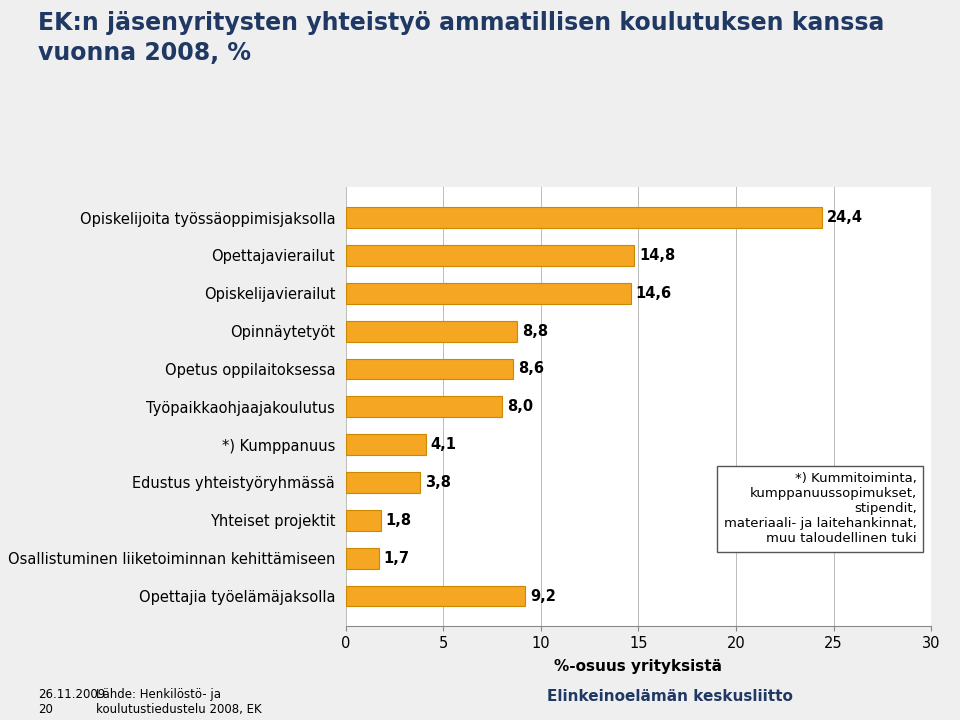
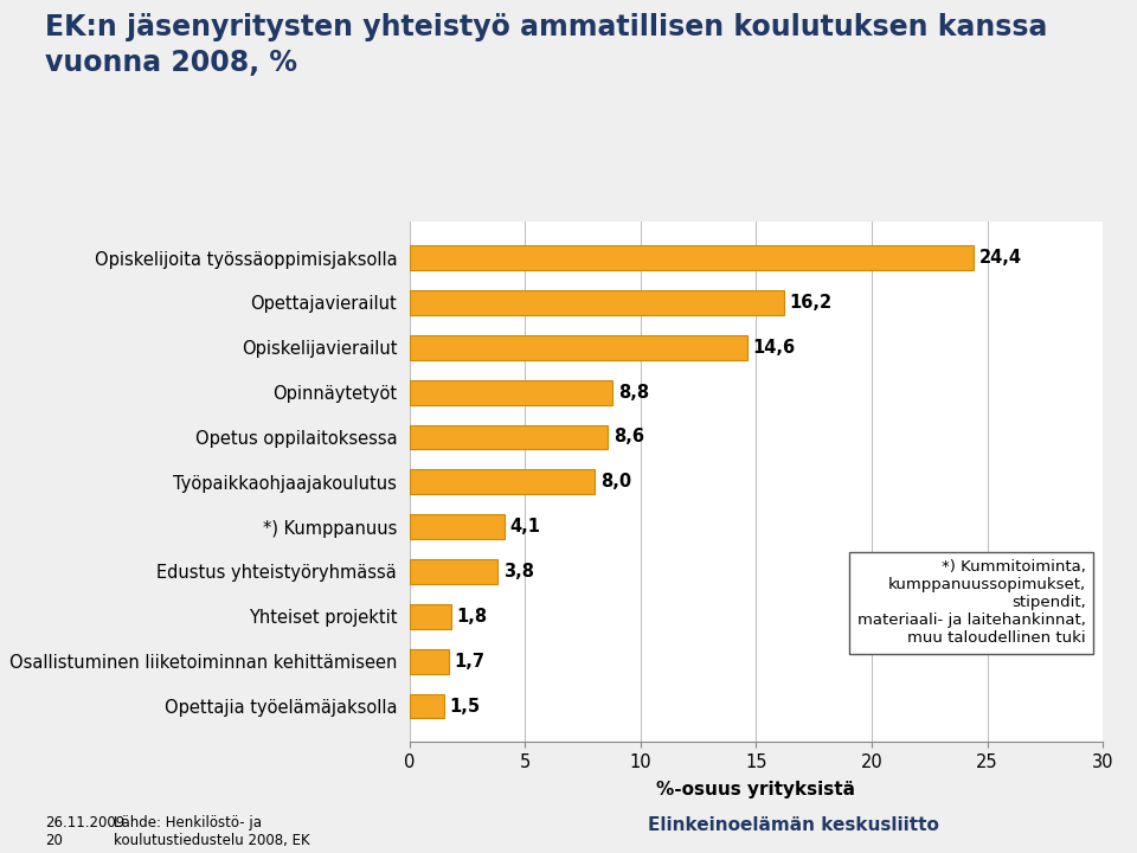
Opettajavierailut: 14,8 -> 16,2
Opettajia työelämäjaksolla: 9,2 -> 1,5
